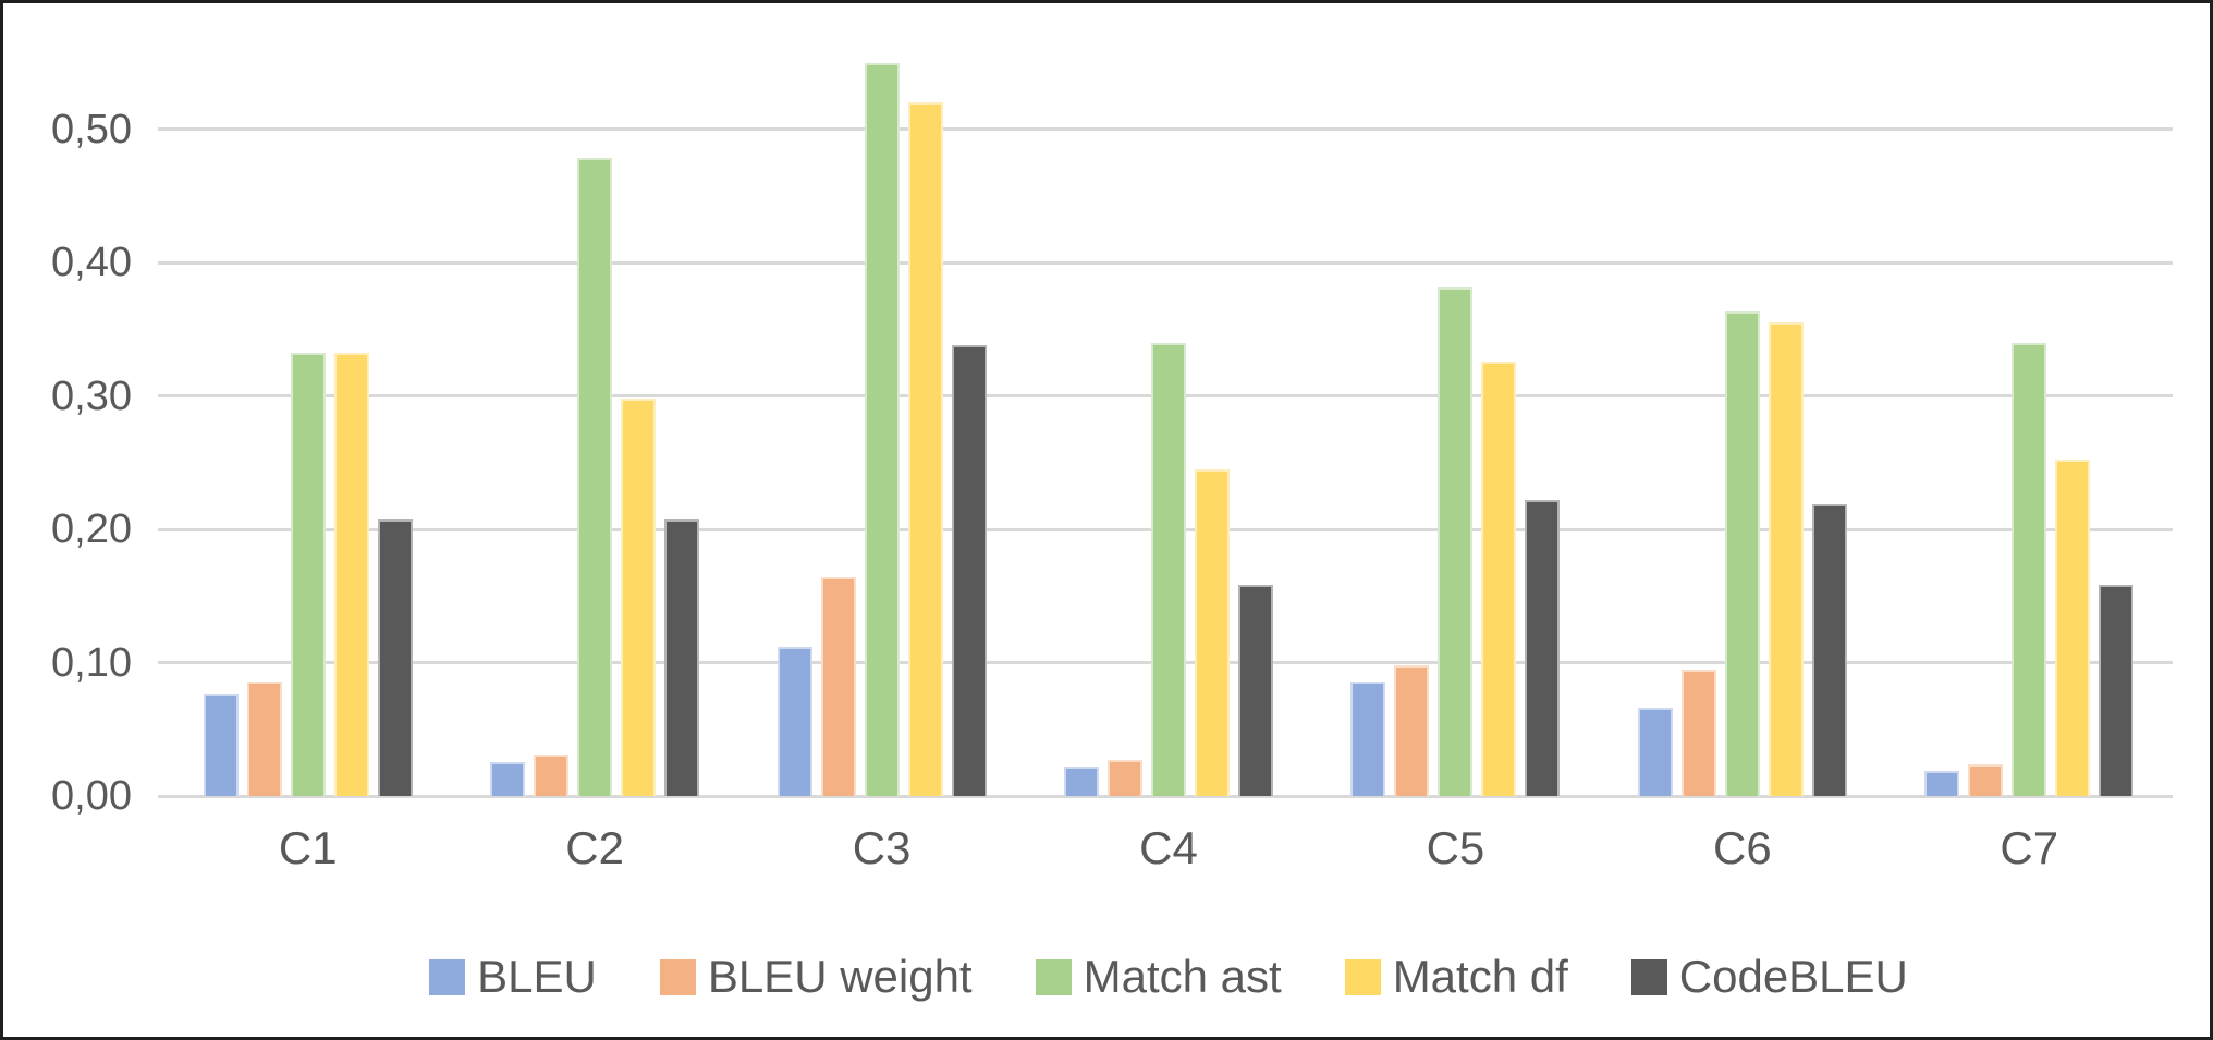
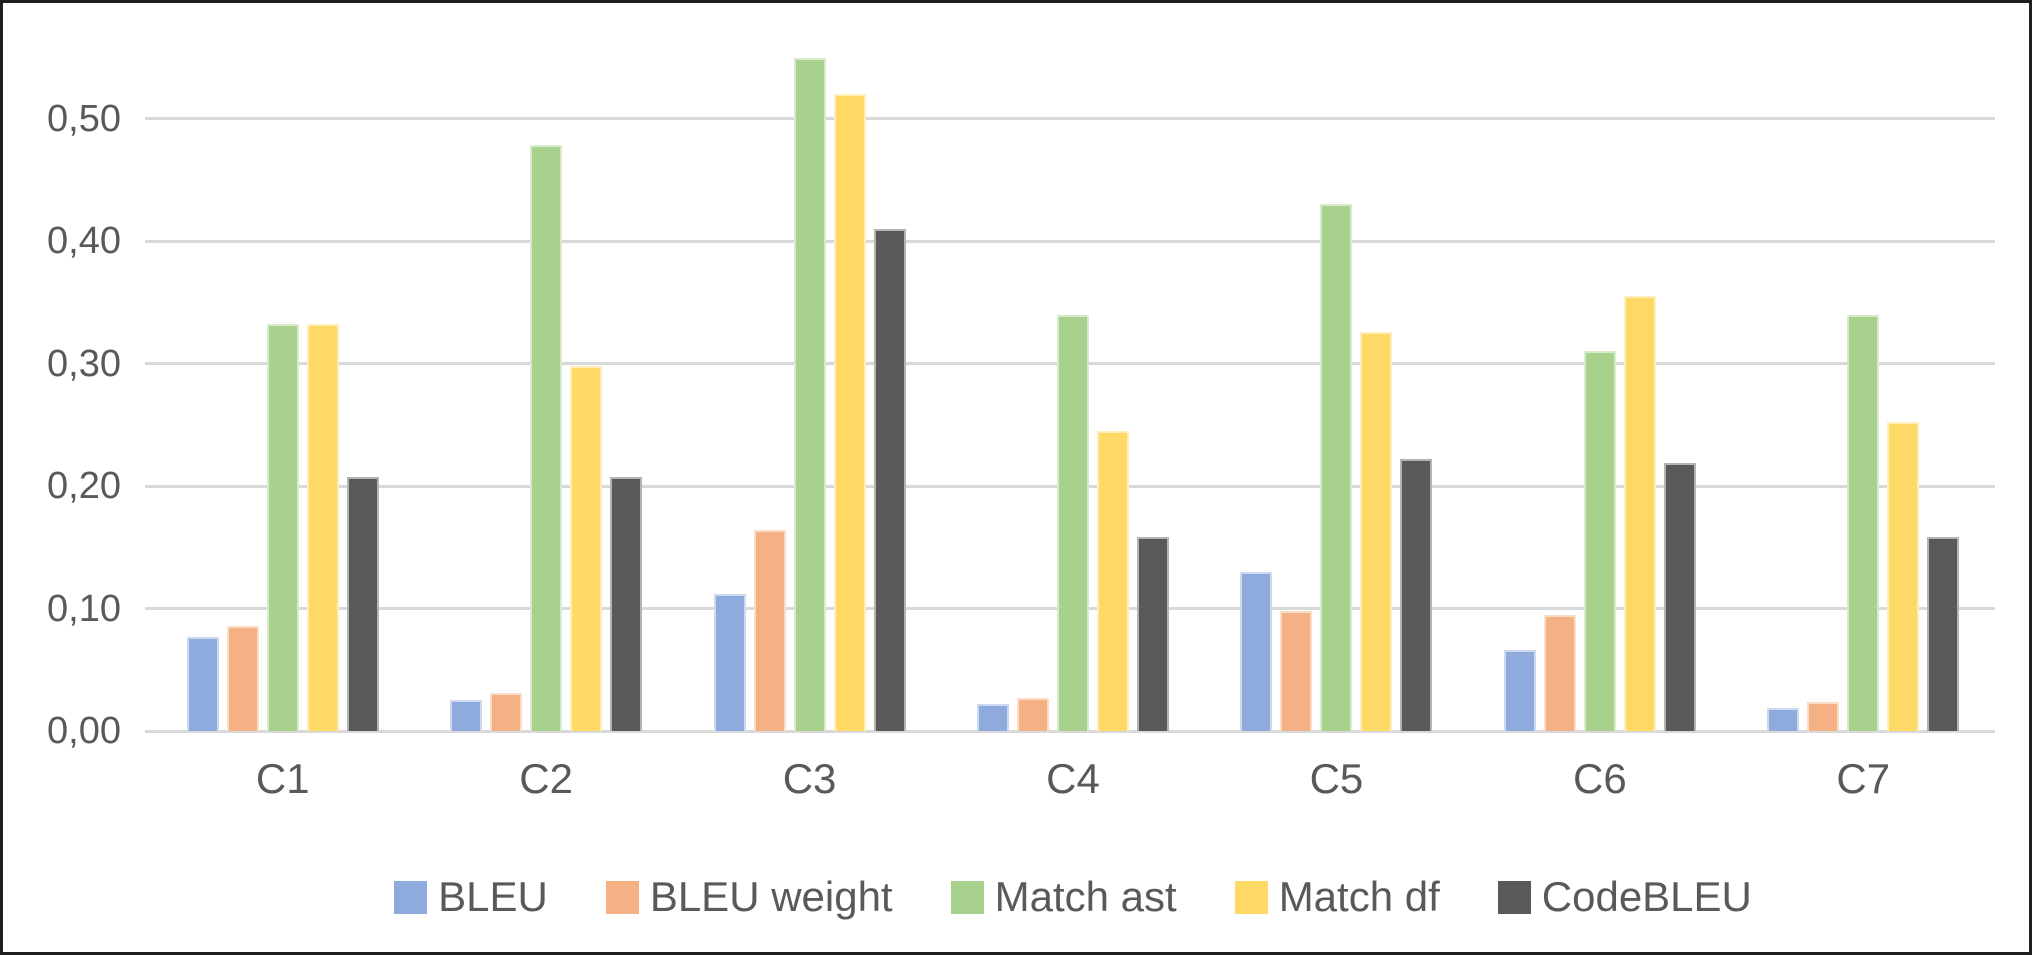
CodeBLEU/C3: 0,34 -> 0,41
BLEU/C5: 0,09 -> 0,13
Match ast/C5: 0,38 -> 0,43
Match ast/C6: 0,36 -> 0,31
